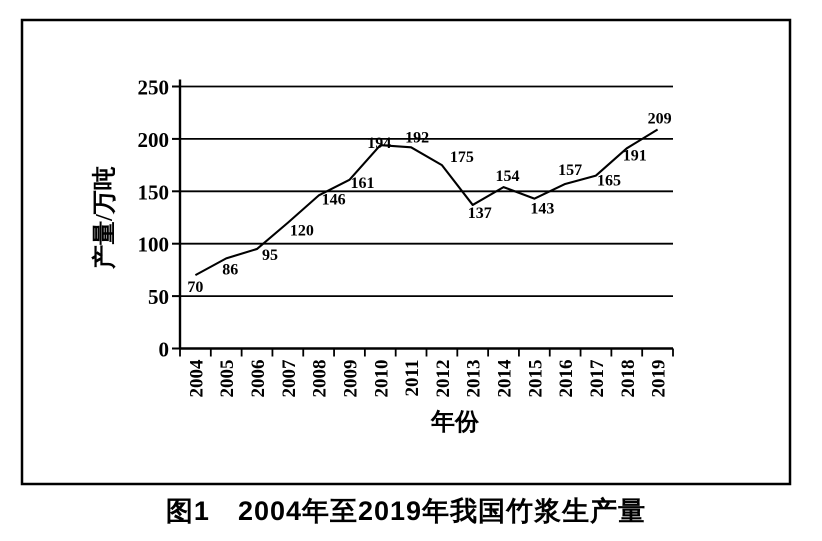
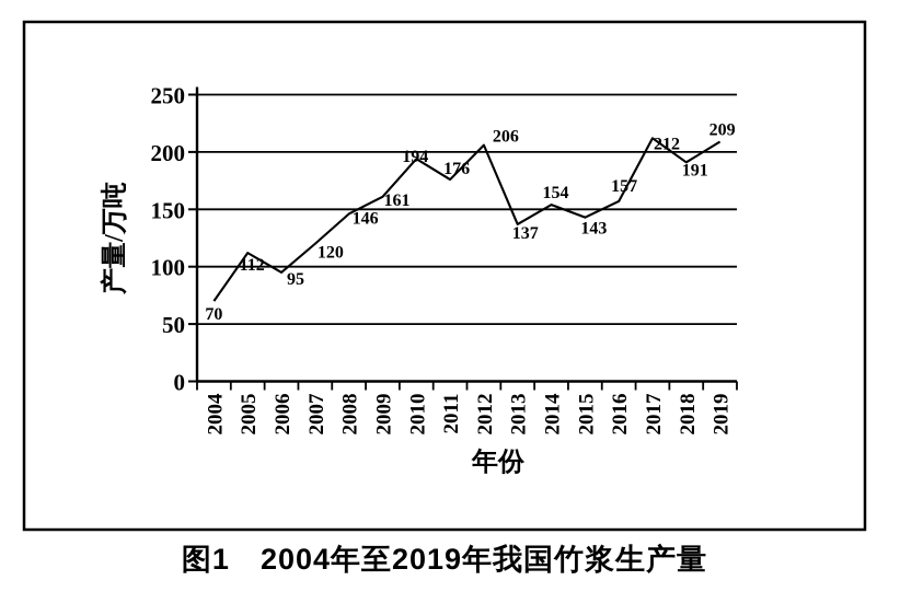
2005: 86 -> 112
2011: 192 -> 176
2012: 175 -> 206
2017: 165 -> 212
